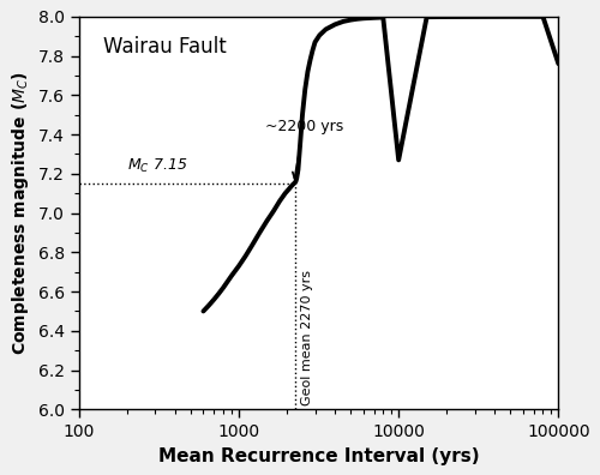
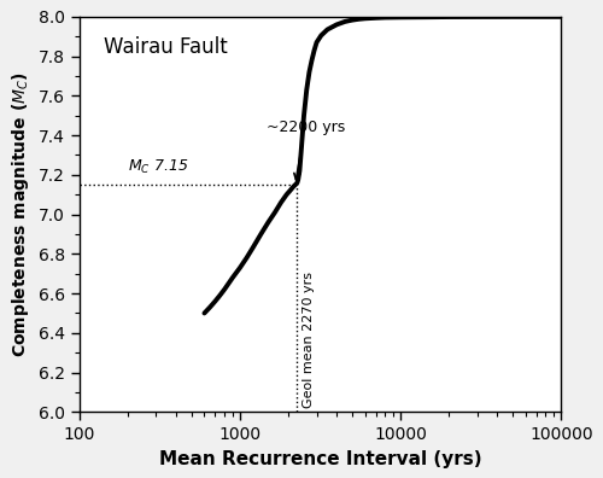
10000: 7.27 -> 8.00
100000: 7.76 -> 8.00
